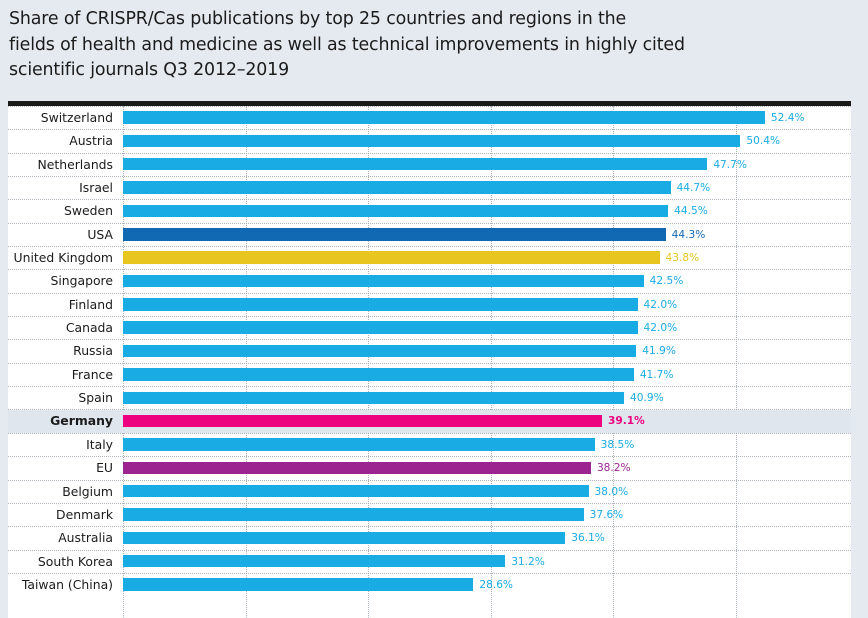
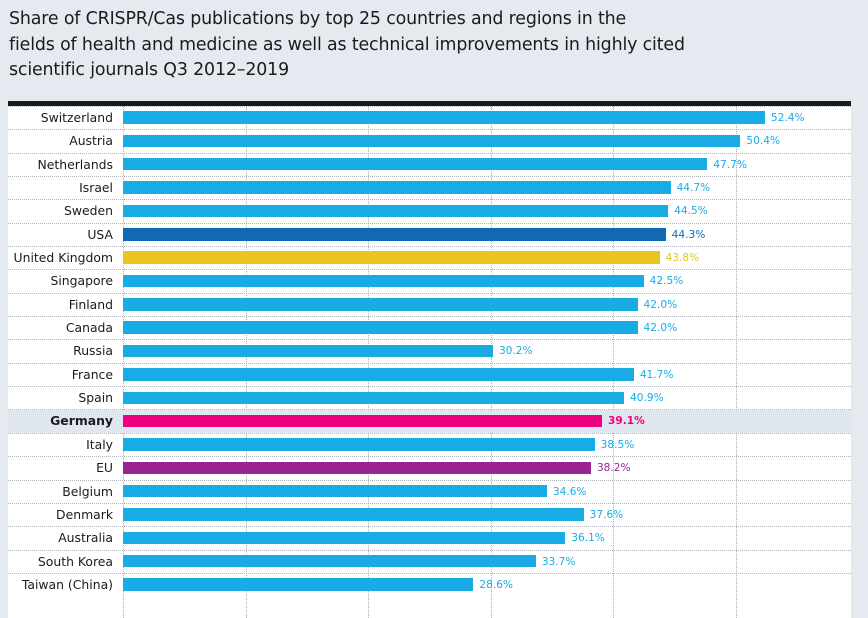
Russia: 41.9% -> 30.2%
Belgium: 38.0% -> 34.6%
South Korea: 31.2% -> 33.7%
